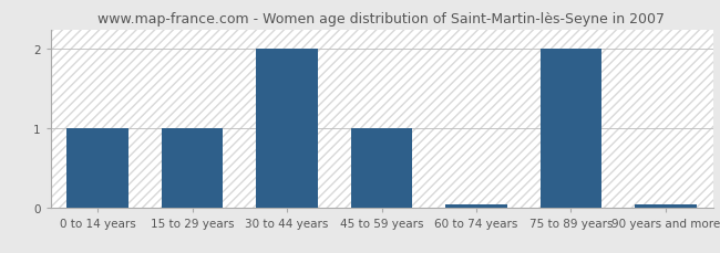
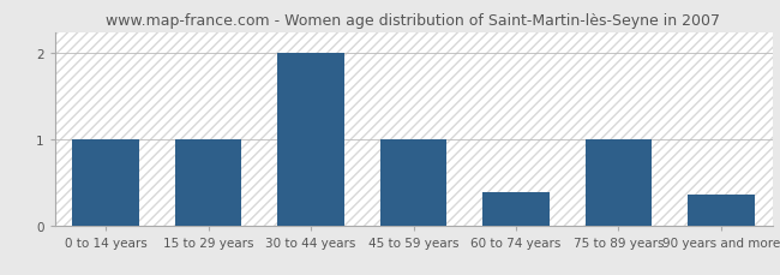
60 to 74 years: 0.04 -> 0.38
75 to 89 years: 2.00 -> 1.00
90 years and more: 0.04 -> 0.36
